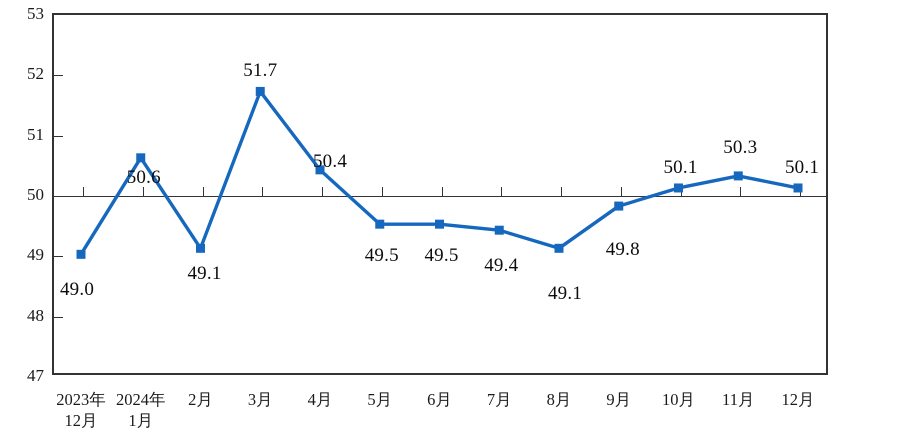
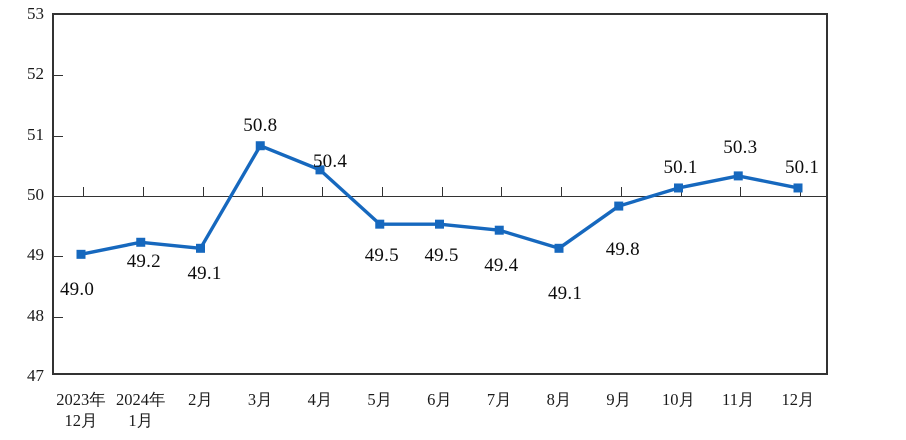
2024年 1月: 50.6 -> 49.2
3月: 51.7 -> 50.8
